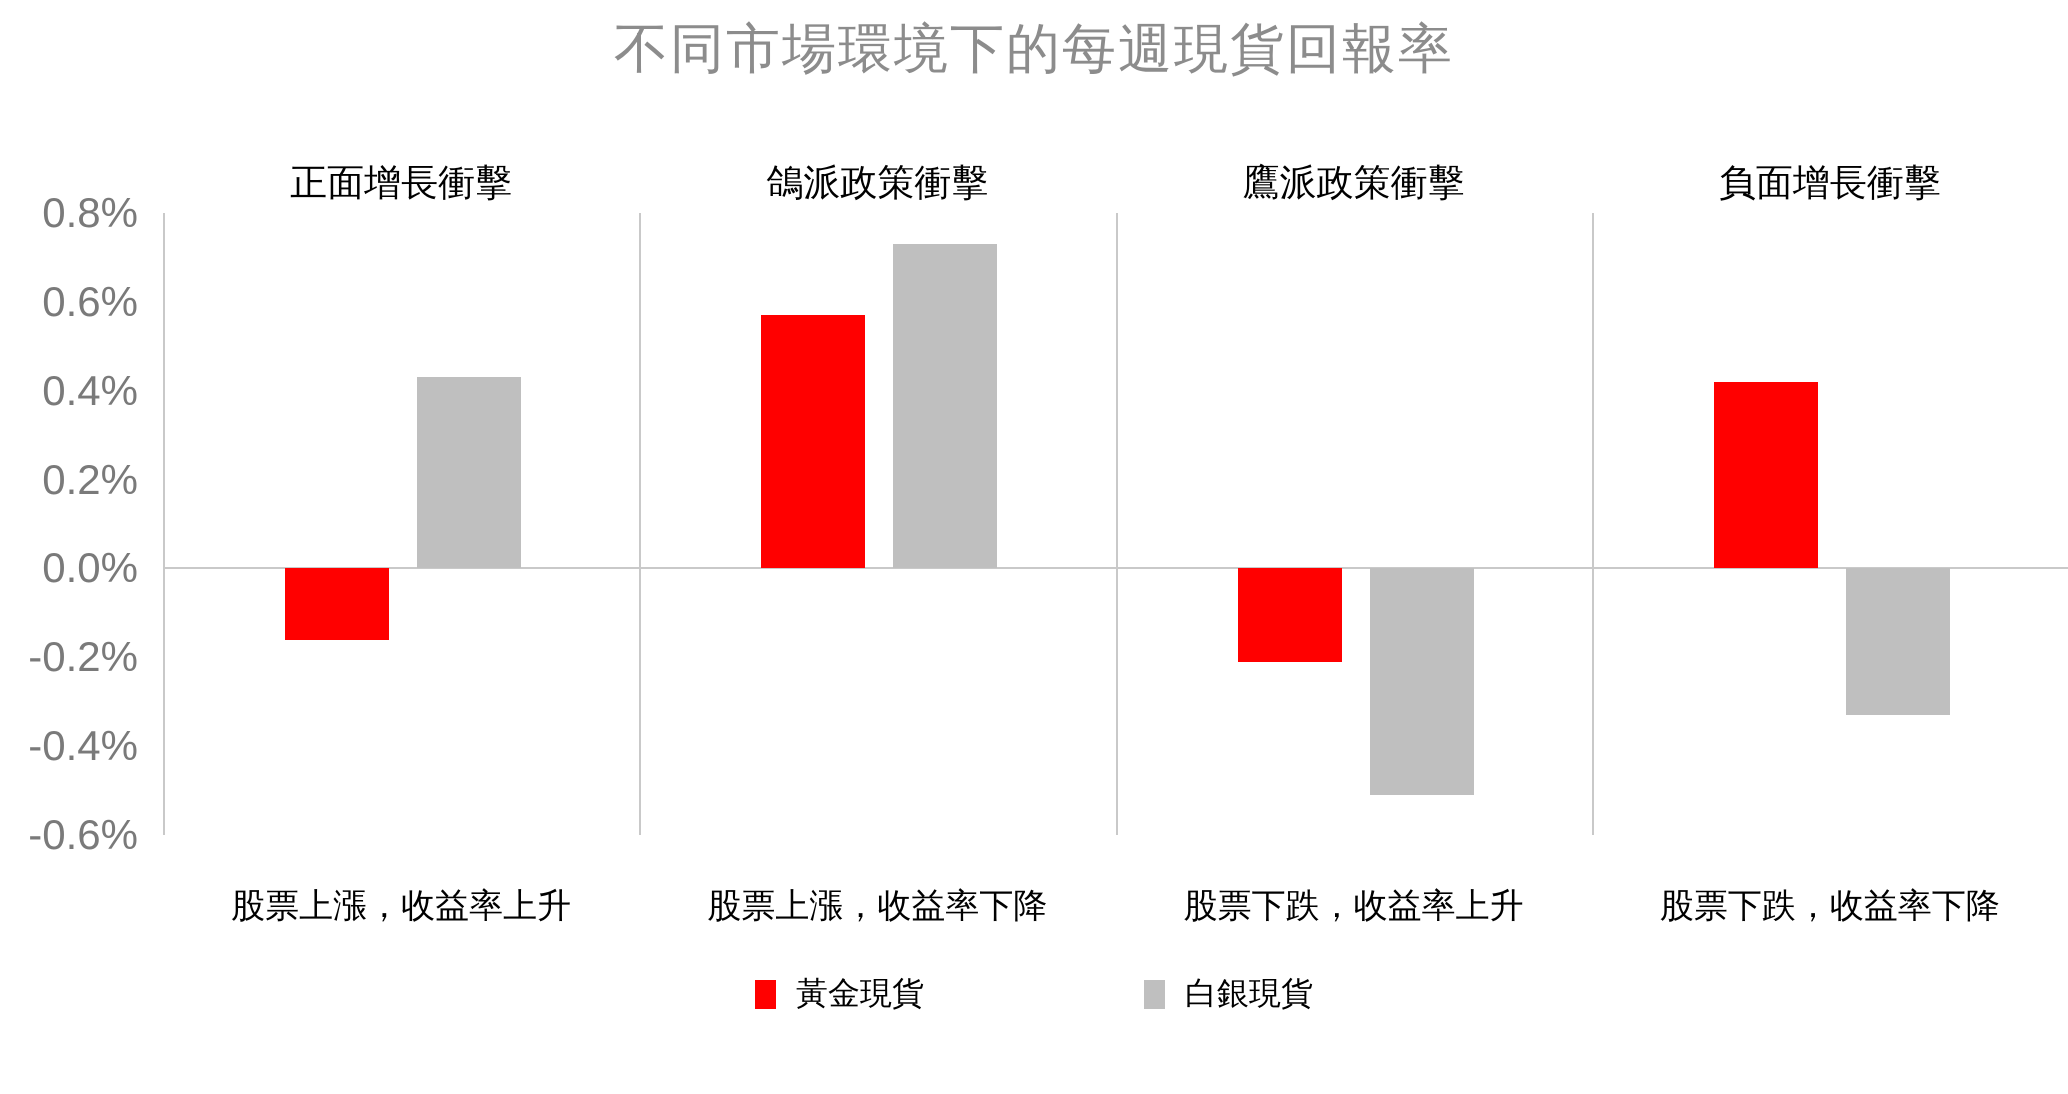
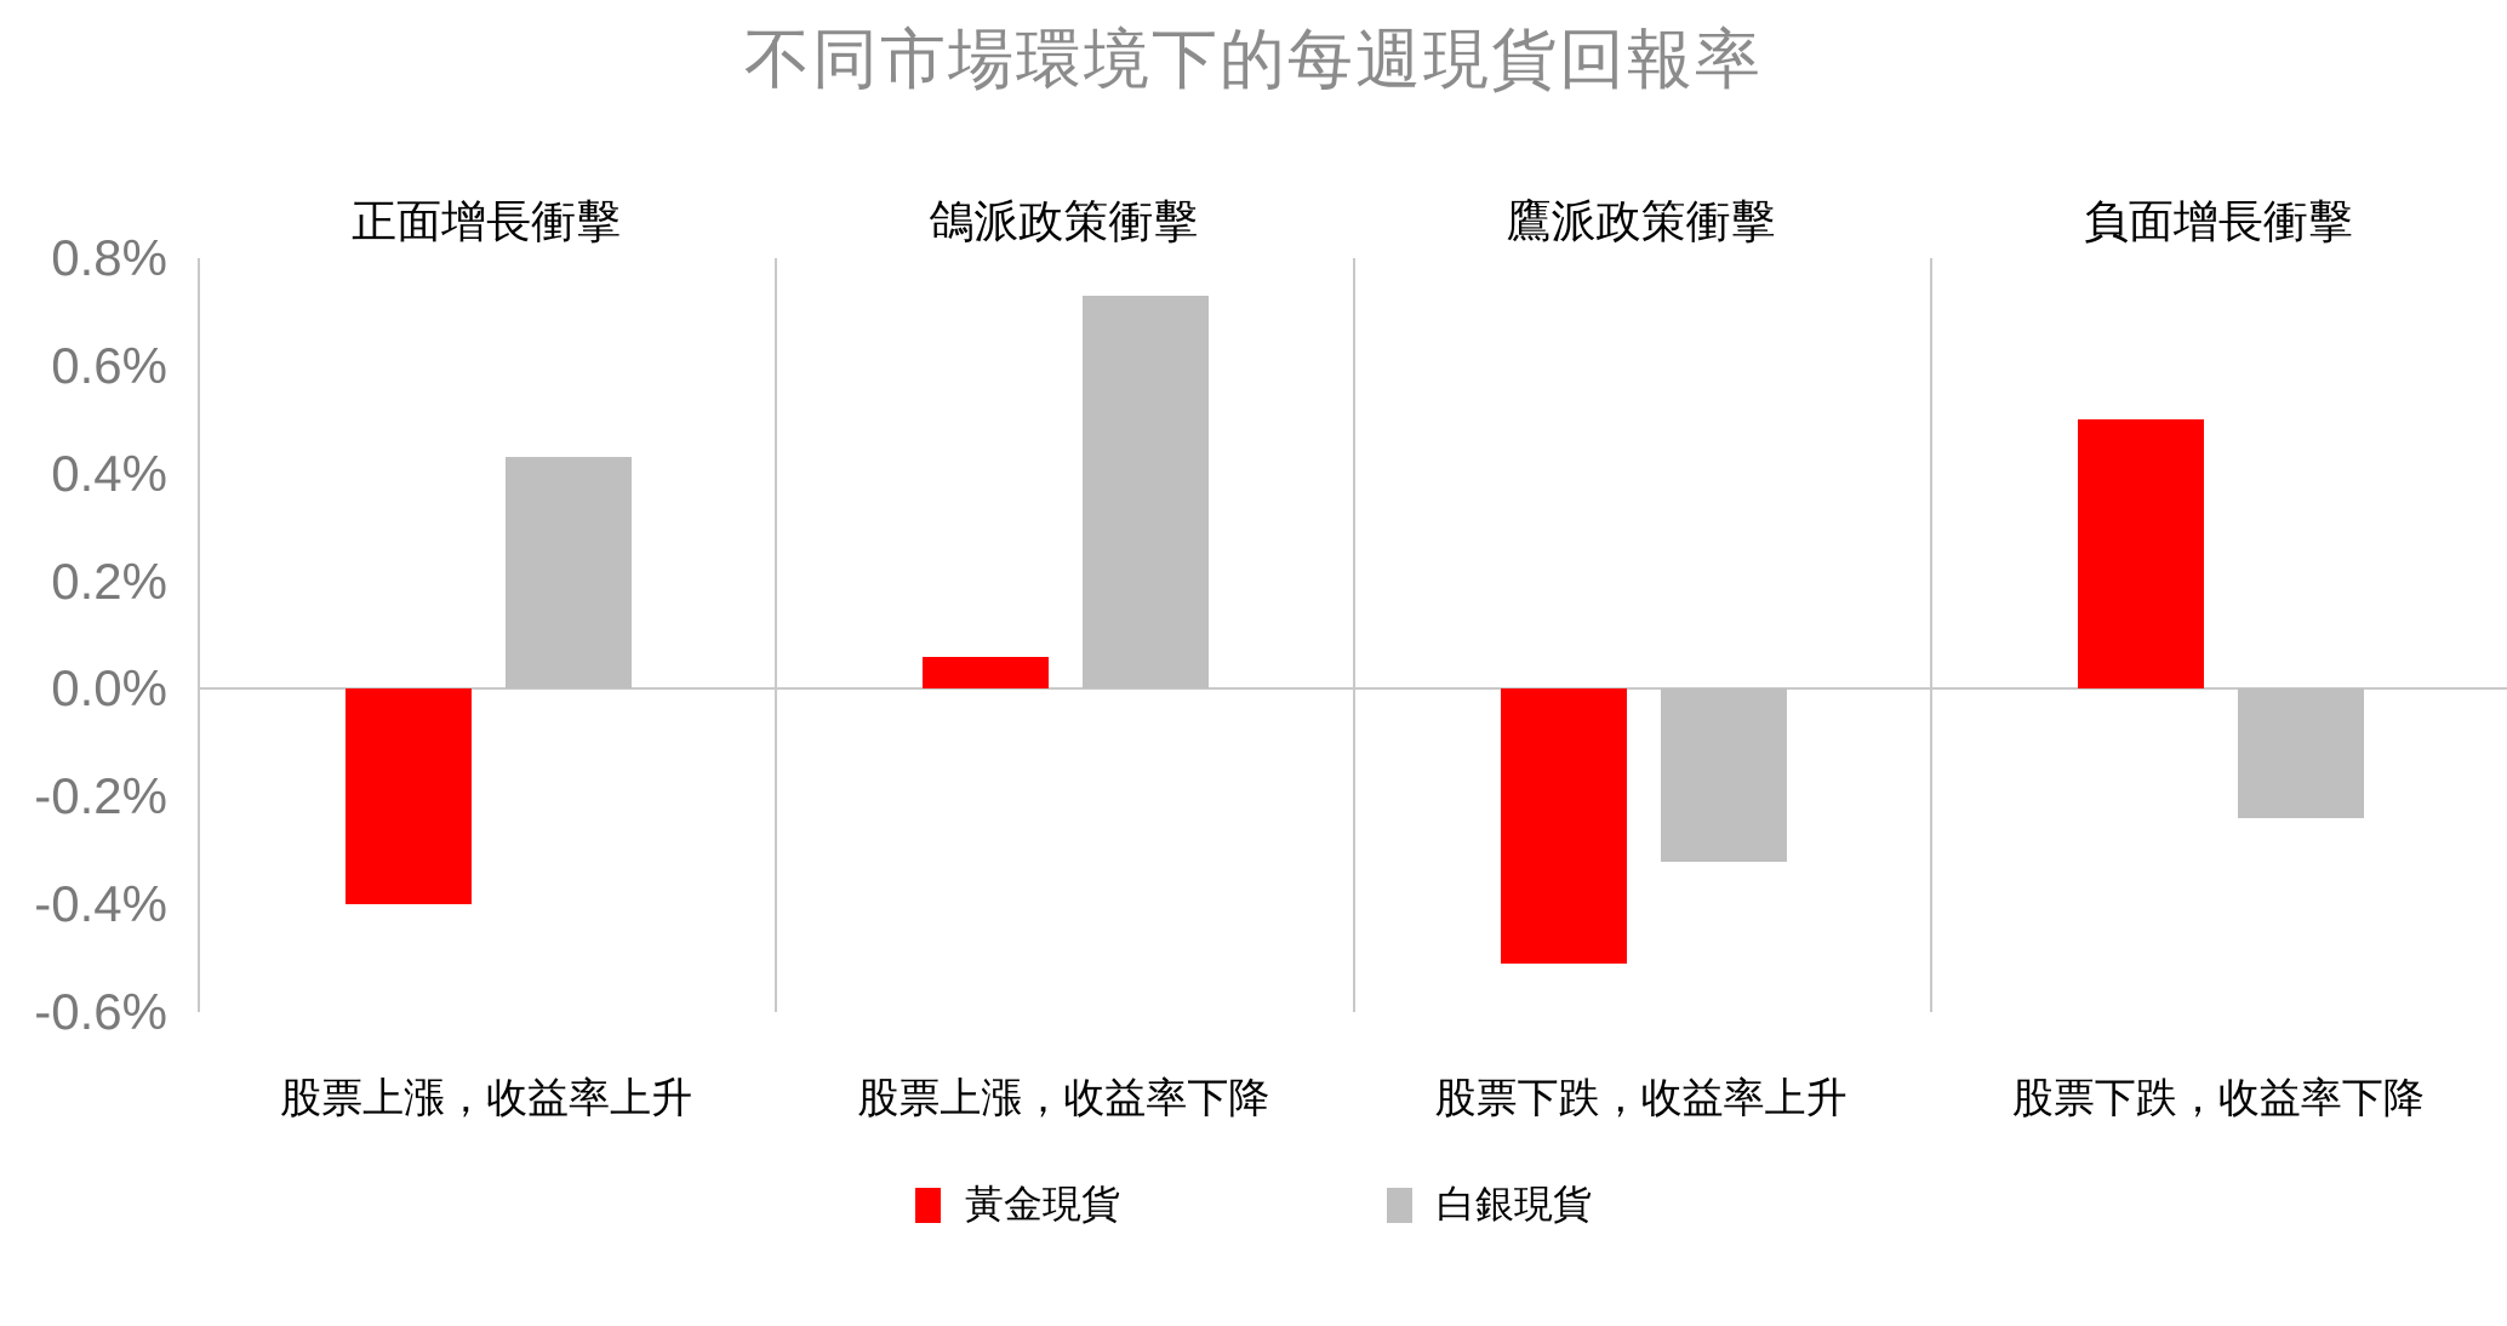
黃金現貨/股票上漲，收益率上升: -0.16% -> -0.40%
黃金現貨/股票上漲，收益率下降: 0.57% -> 0.06%
黃金現貨/股票下跌，收益率上升: -0.21% -> -0.51%
白銀現貨/股票下跌，收益率上升: -0.51% -> -0.32%
黃金現貨/股票下跌，收益率下降: 0.42% -> 0.50%
白銀現貨/股票下跌，收益率下降: -0.33% -> -0.24%
